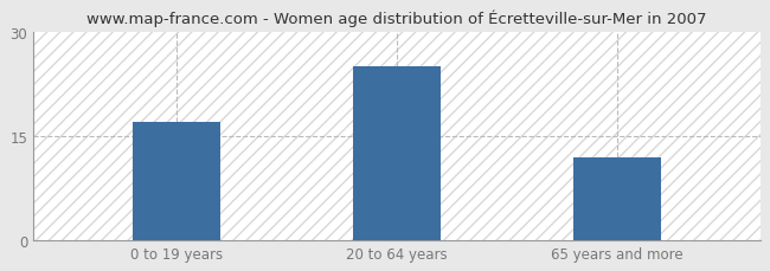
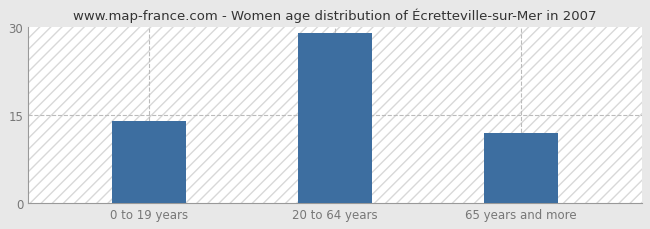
0 to 19 years: 17 -> 14
20 to 64 years: 25 -> 29
